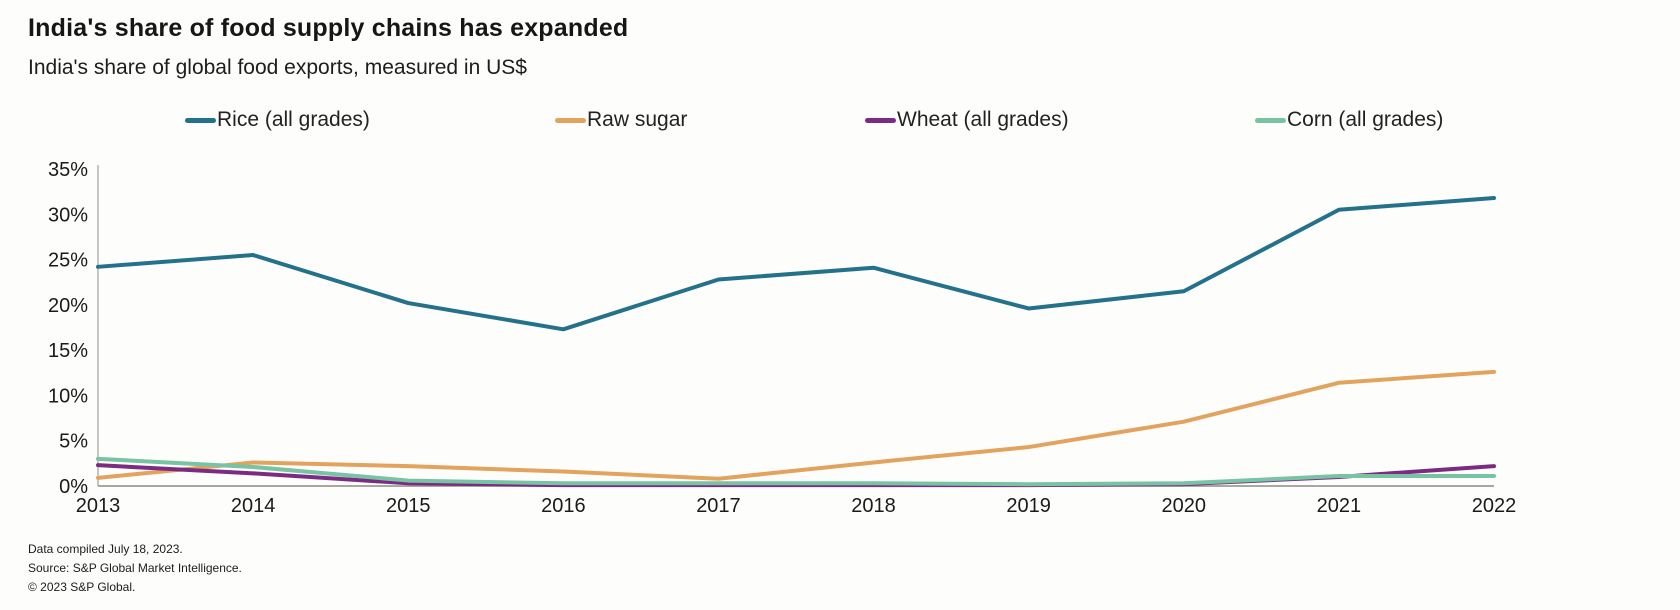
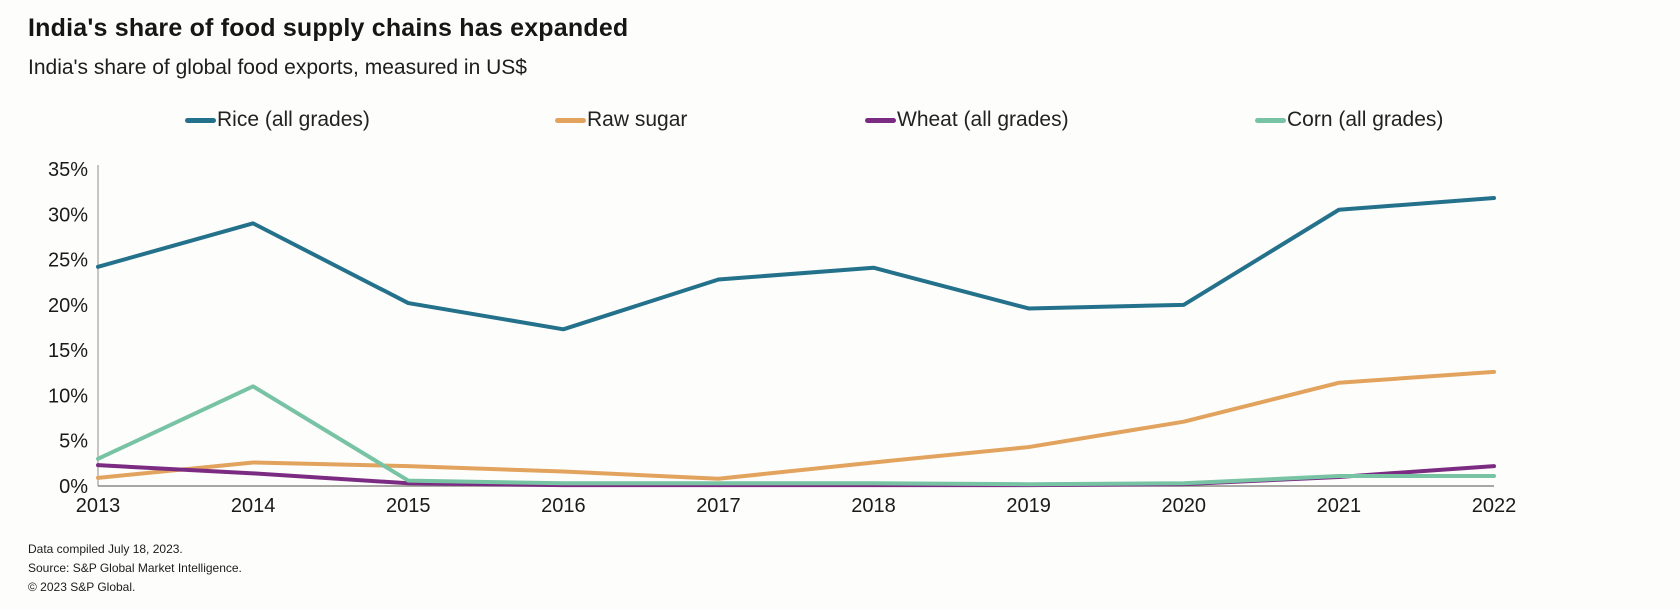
Rice (all grades)/2014: 26% -> 29%
Corn (all grades)/2014: 2% -> 11%
Rice (all grades)/2020: 22% -> 20%
